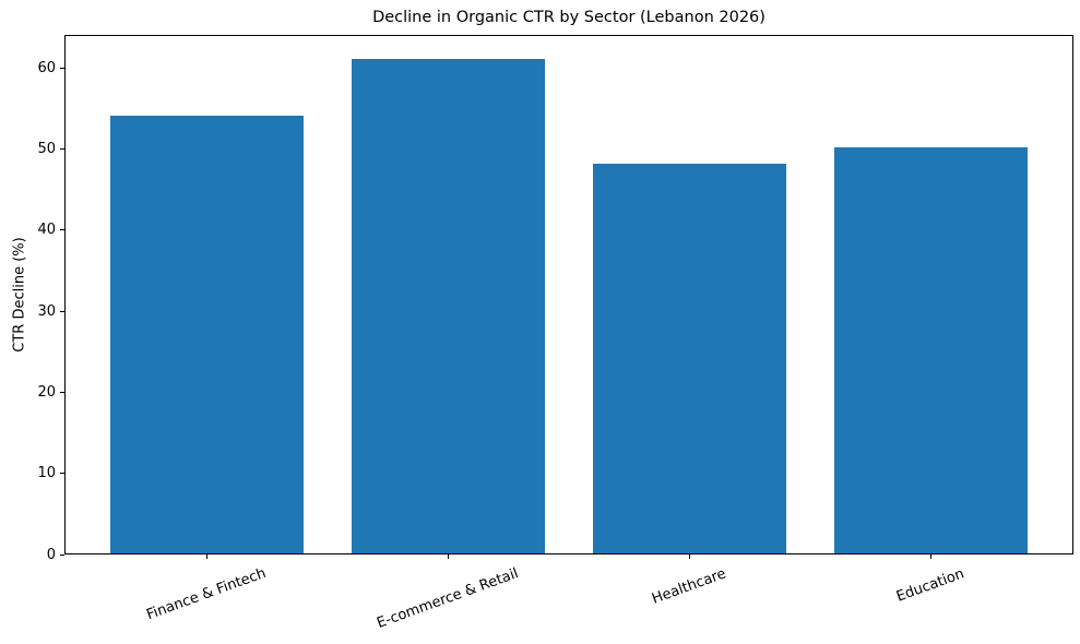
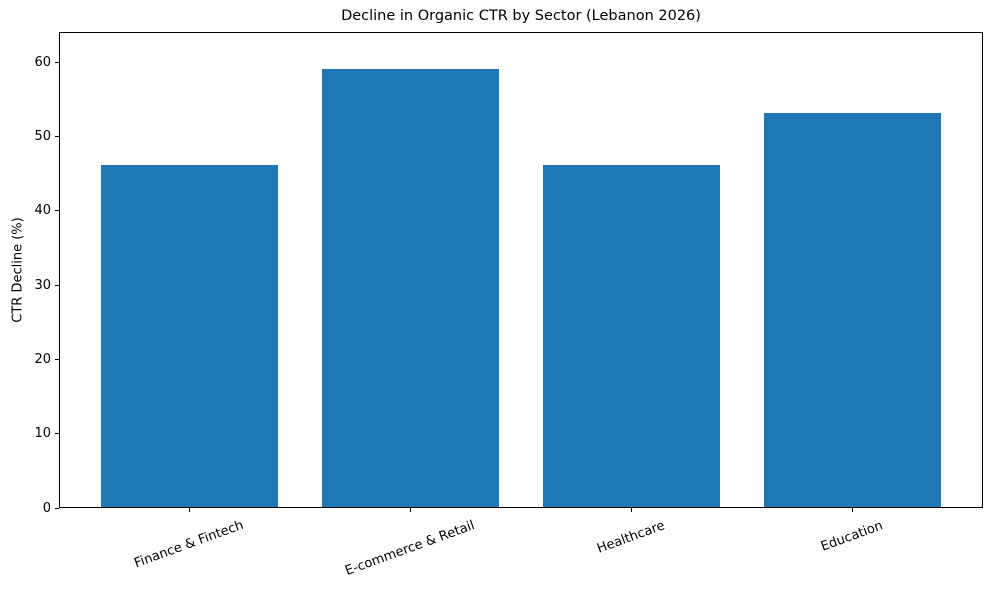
Finance & Fintech: 54 -> 46
E-commerce & Retail: 61 -> 59
Healthcare: 48 -> 46
Education: 50 -> 53
